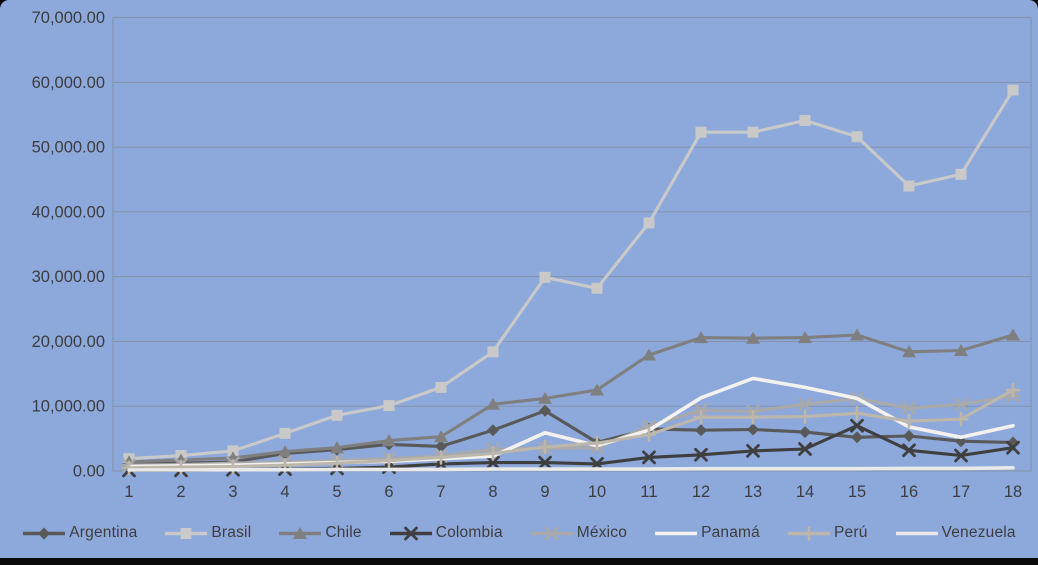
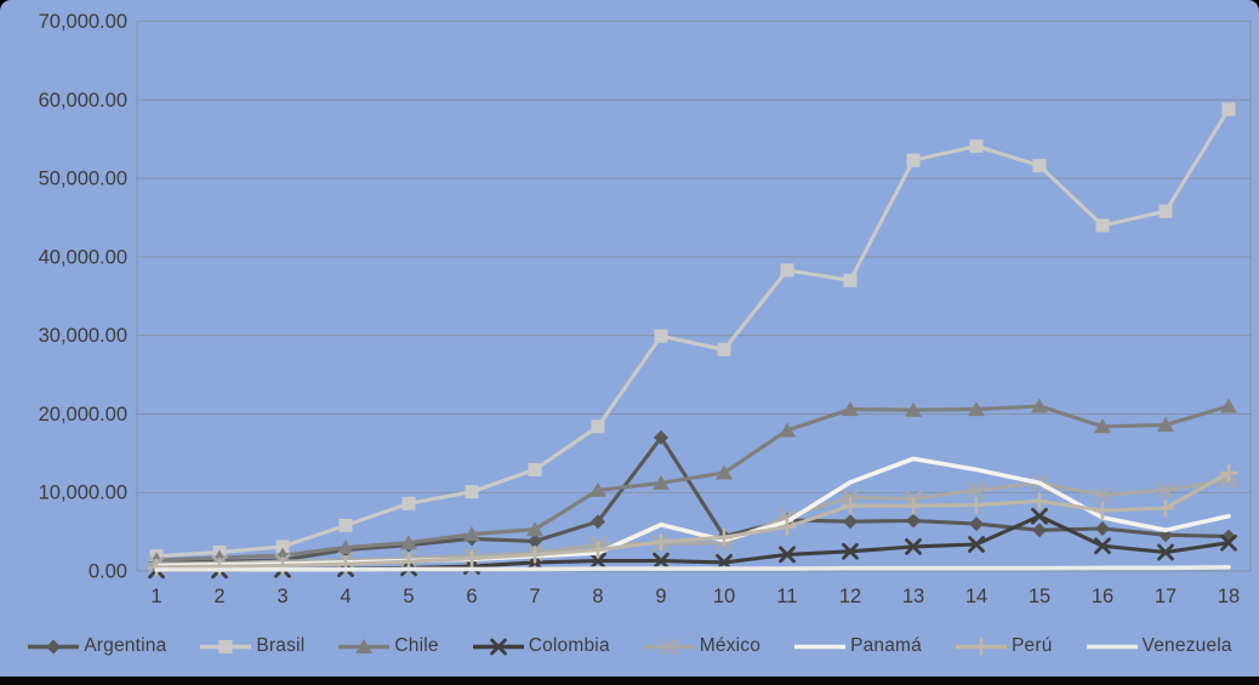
Argentina/9: 9000 -> 17000
Brasil/12: 52000 -> 37000
